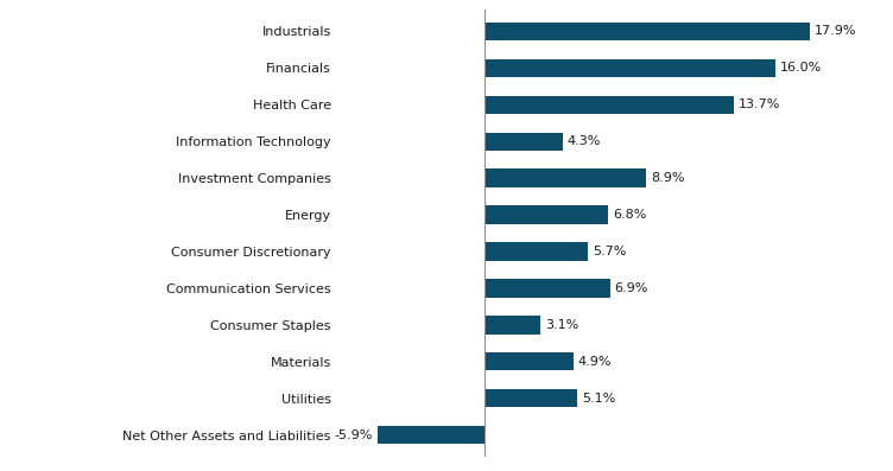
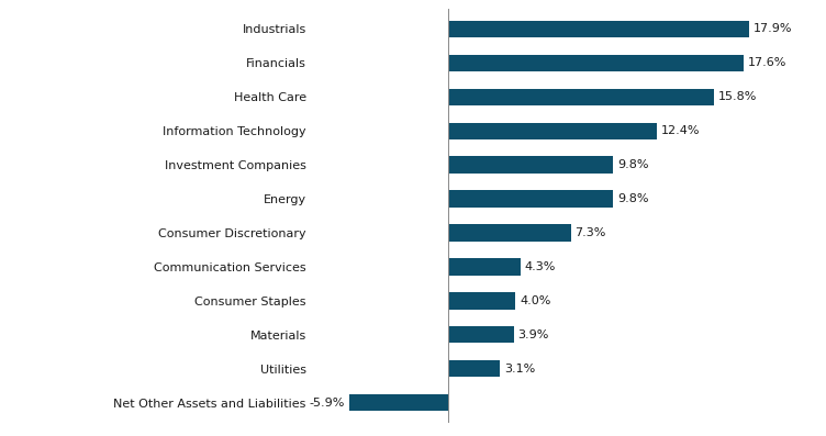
Financials: 16.0% -> 17.6%
Health Care: 13.7% -> 15.8%
Information Technology: 4.3% -> 12.4%
Investment Companies: 8.9% -> 9.8%
Energy: 6.8% -> 9.8%
Consumer Discretionary: 5.7% -> 7.3%
Communication Services: 6.9% -> 4.3%
Consumer Staples: 3.1% -> 4.0%
Materials: 4.9% -> 3.9%
Utilities: 5.1% -> 3.1%
